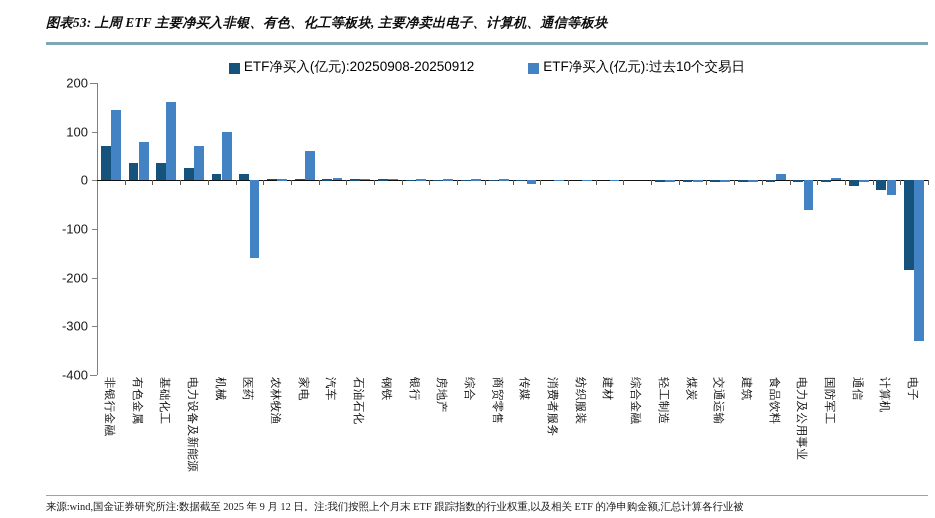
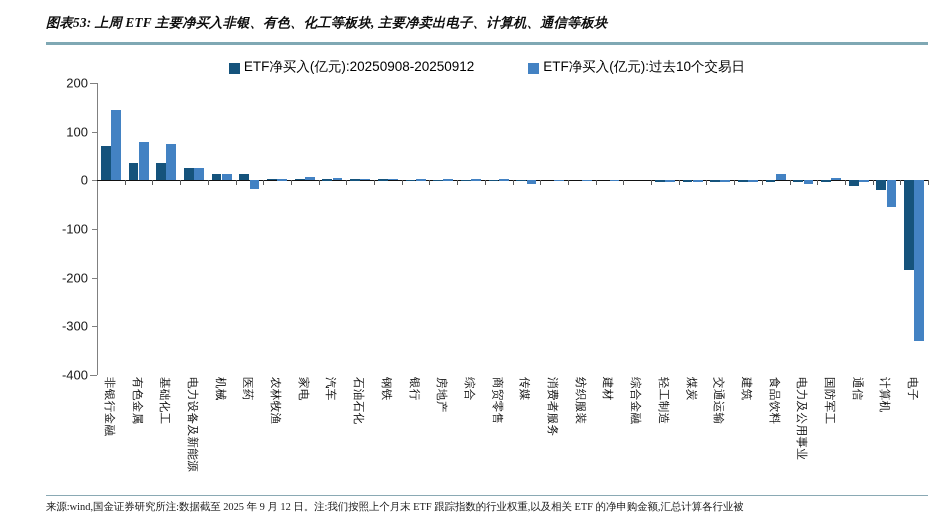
ETF净买入(亿元):过去10个交易日/基础化工: 160 -> 80
ETF净买入(亿元):过去10个交易日/电力设备及新能源: 70 -> 30
ETF净买入(亿元):过去10个交易日/机械: 100 -> 10
ETF净买入(亿元):过去10个交易日/医药: -160 -> -20
ETF净买入(亿元):过去10个交易日/家电: 60 -> 10
ETF净买入(亿元):过去10个交易日/电力及公用事业: -60 -> -10
ETF净买入(亿元):过去10个交易日/计算机: -30 -> -60
